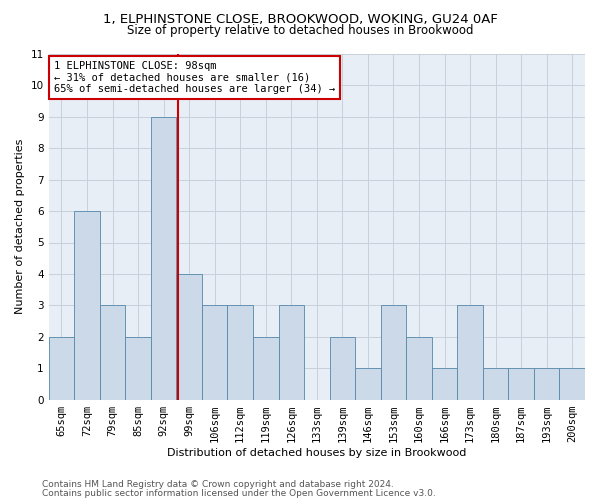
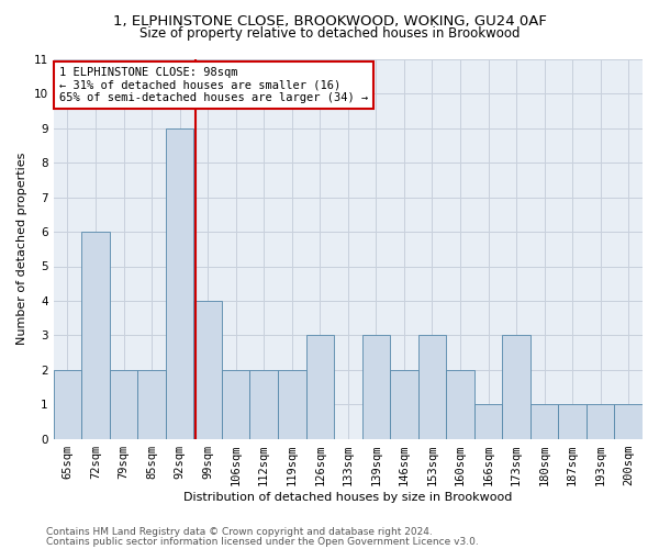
79sqm: 3 -> 2
106sqm: 3 -> 2
112sqm: 3 -> 2
139sqm: 2 -> 3
146sqm: 1 -> 2
